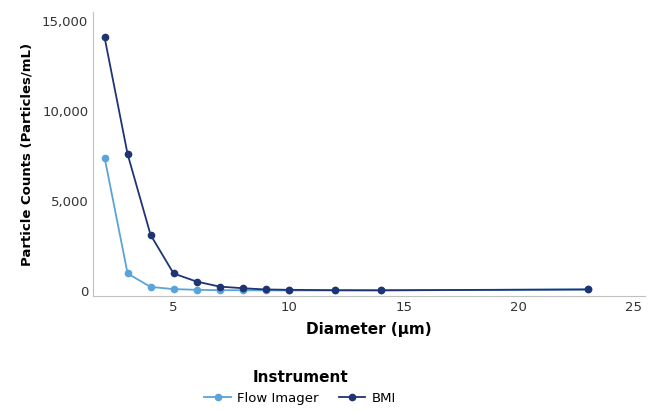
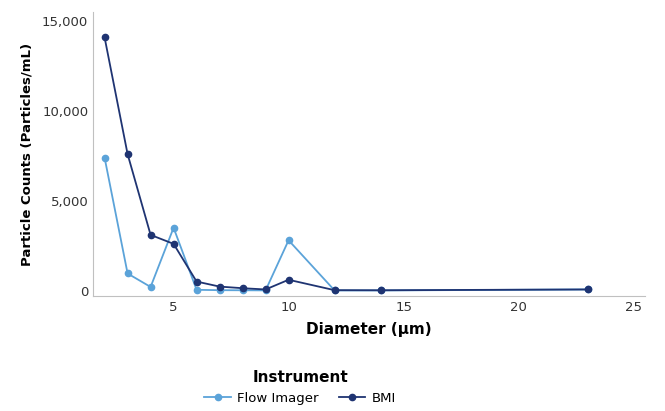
Flow Imager/5: 100 -> 3,500
BMI/5: 1,000 -> 2,600
Flow Imager/10: 0 -> 2,800
BMI/10: 0 -> 600
